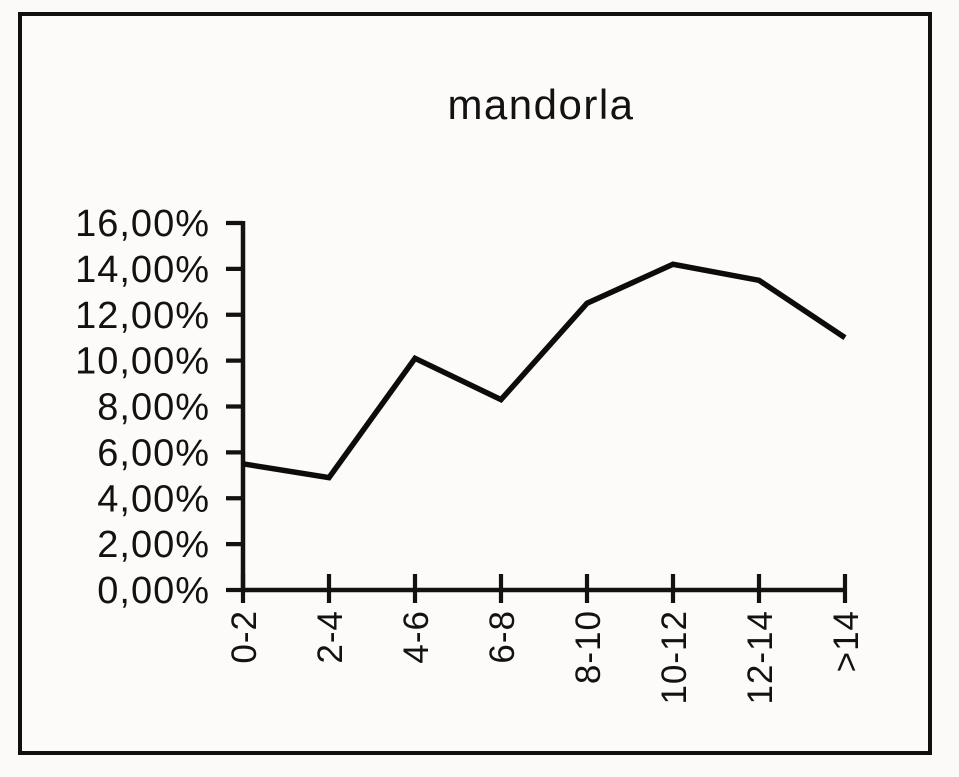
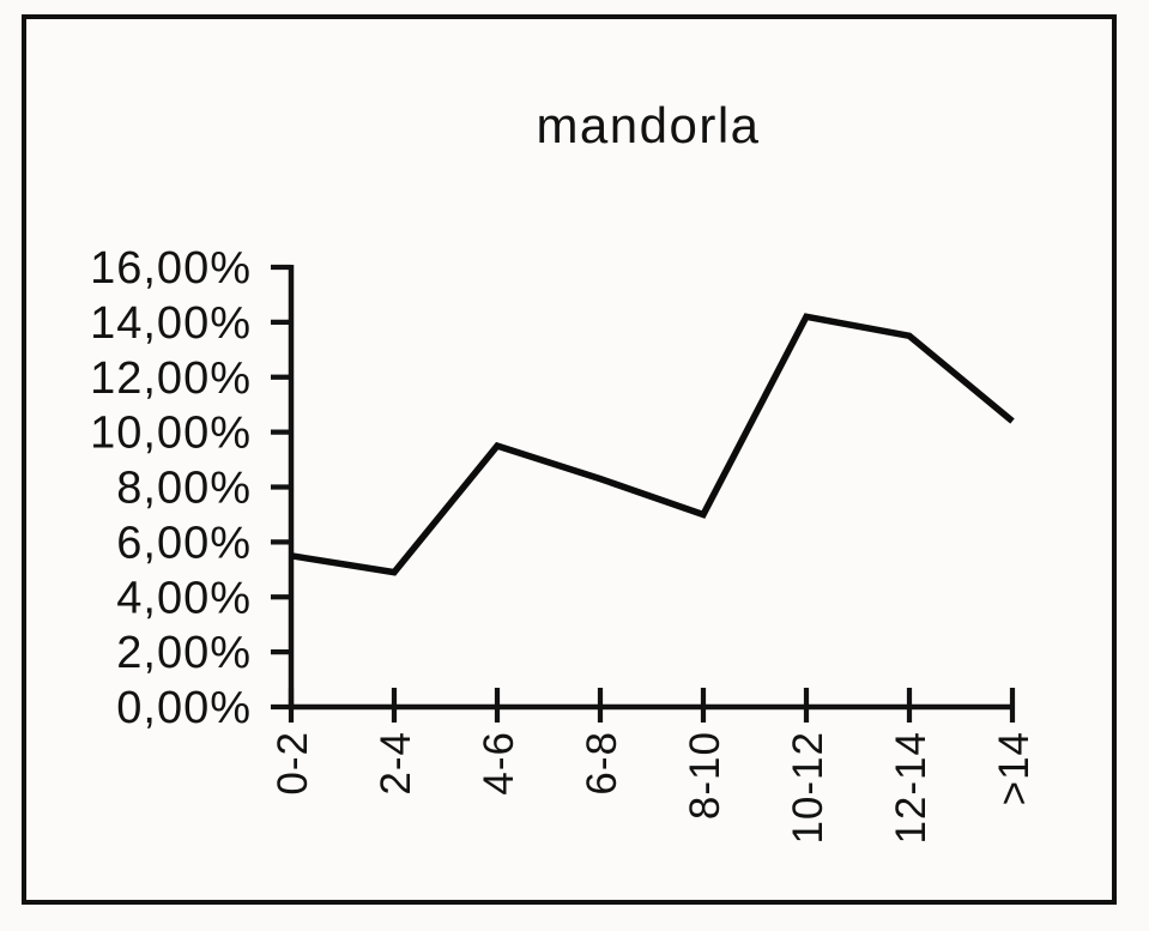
4-6: 10,1% -> 9,5%
8-10: 12,5% -> 7,0%
>14: 11,0% -> 10,4%
